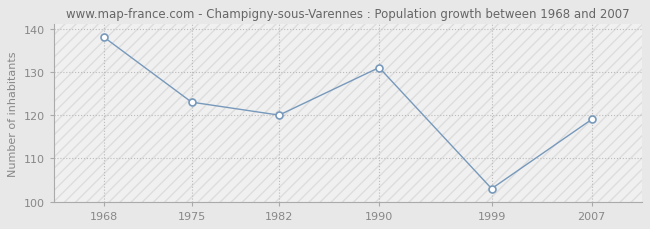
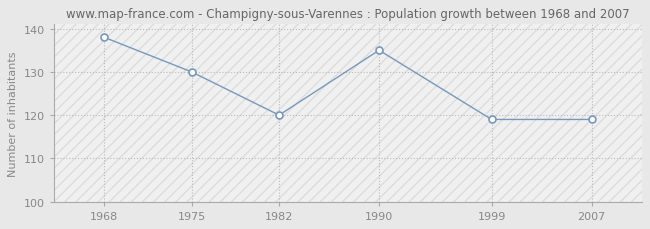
1975: 123 -> 130
1990: 131 -> 135
1999: 103 -> 119
